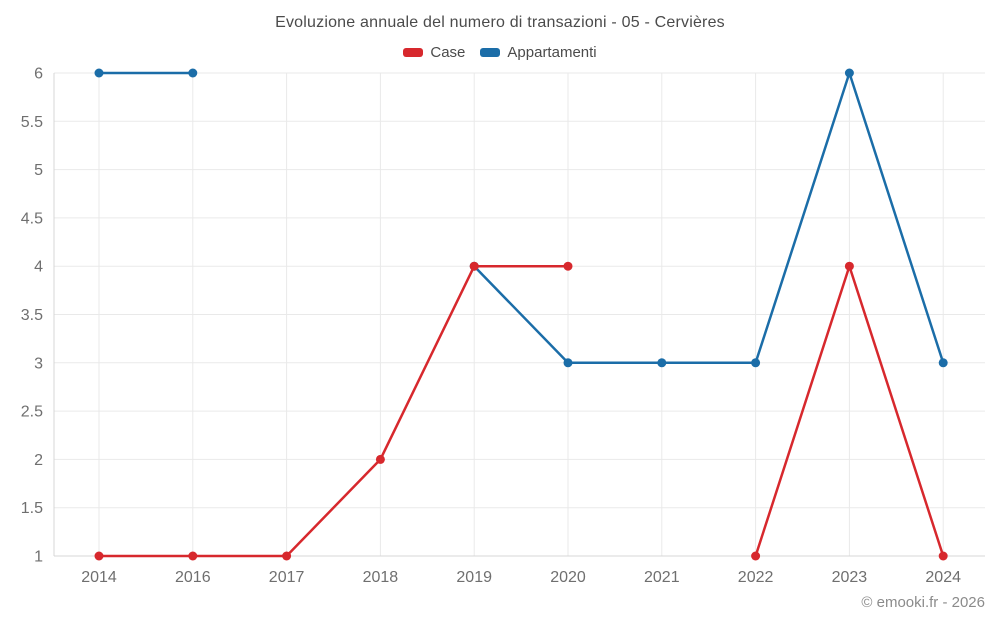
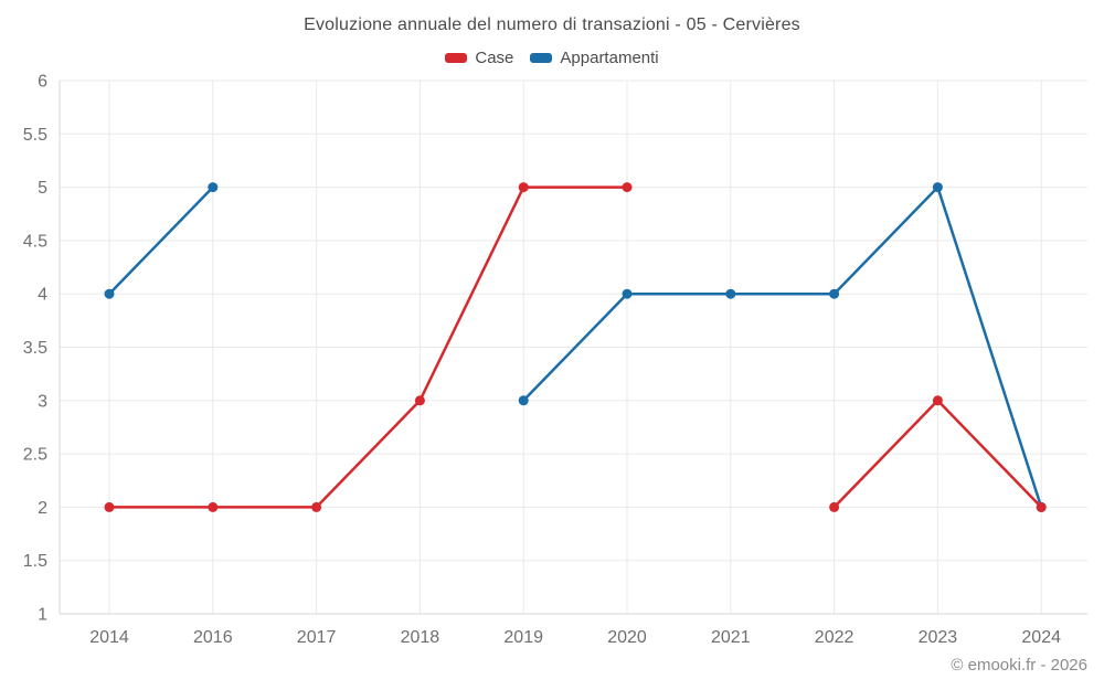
Case/2014: 1 -> 2
Appartamenti/2014: 6 -> 4
Case/2016: 1 -> 2
Appartamenti/2016: 6 -> 5
Case/2017: 1 -> 2
Case/2018: 2 -> 3
Case/2019: 4 -> 5
Appartamenti/2019: 4 -> 3
Case/2020: 4 -> 5
Appartamenti/2020: 3 -> 4
Appartamenti/2021: 3 -> 4
Case/2022: 1 -> 2
Appartamenti/2022: 3 -> 4
Case/2023: 4 -> 3
Appartamenti/2023: 6 -> 5
Case/2024: 1 -> 2
Appartamenti/2024: 3 -> 2
